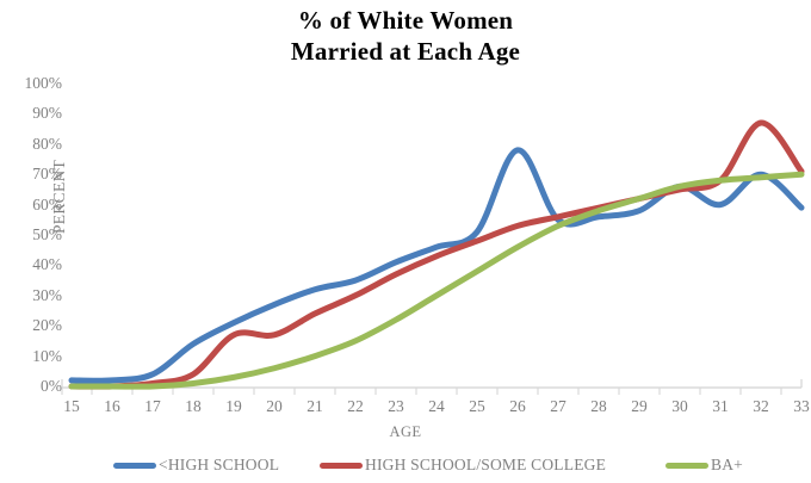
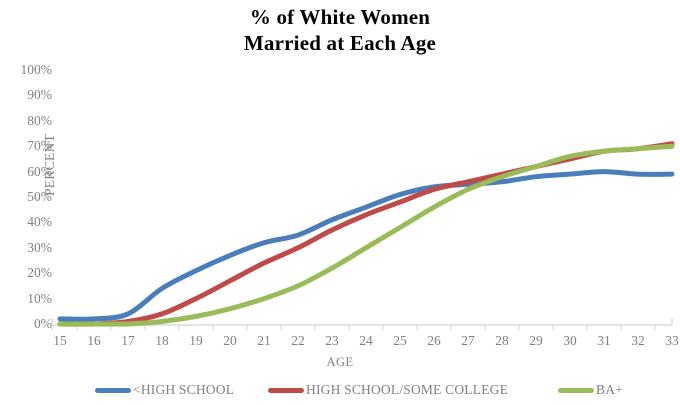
HIGH SCHOOL/SOME COLLEGE/19: 17% -> 10%
<HIGH SCHOOL/26: 78% -> 54%
<HIGH SCHOOL/30: 66% -> 59%
<HIGH SCHOOL/32: 70% -> 59%
HIGH SCHOOL/SOME COLLEGE/32: 87% -> 69%
